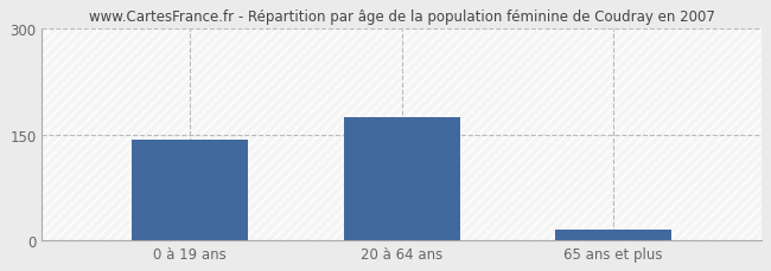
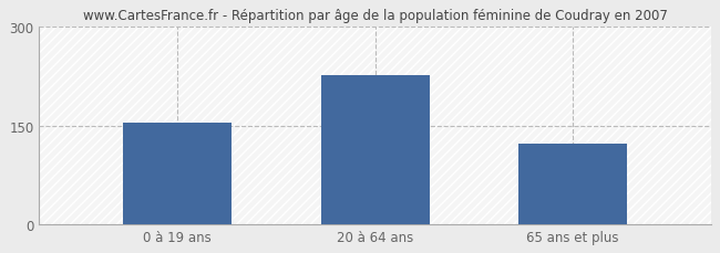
0 à 19 ans: 143 -> 154
20 à 64 ans: 174 -> 226
65 ans et plus: 15 -> 122
